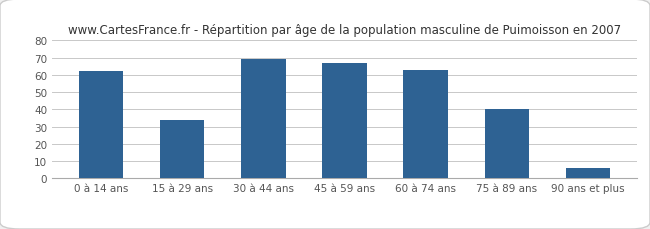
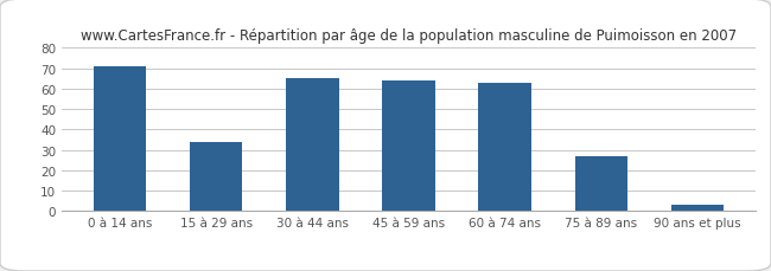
0 à 14 ans: 62 -> 71
30 à 44 ans: 69 -> 65
45 à 59 ans: 67 -> 64
75 à 89 ans: 40 -> 27
90 ans et plus: 6 -> 3
